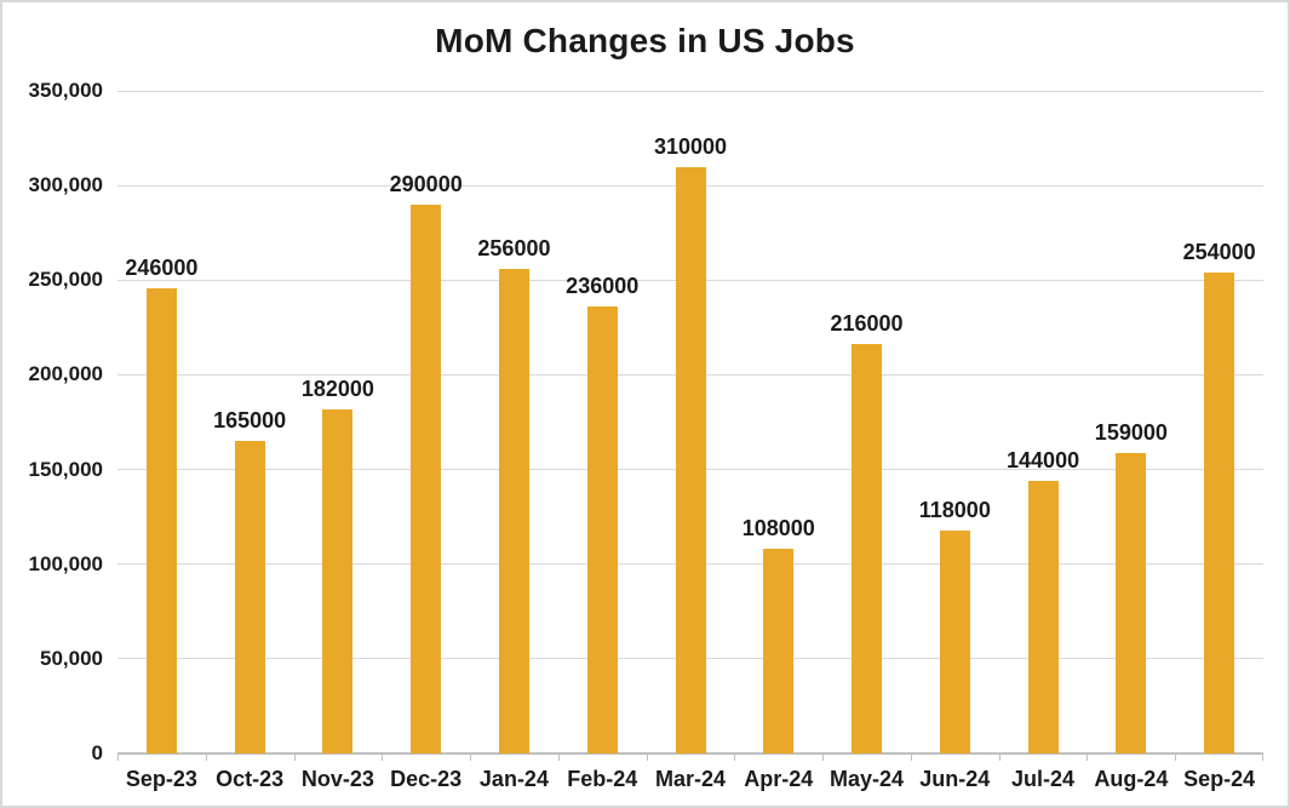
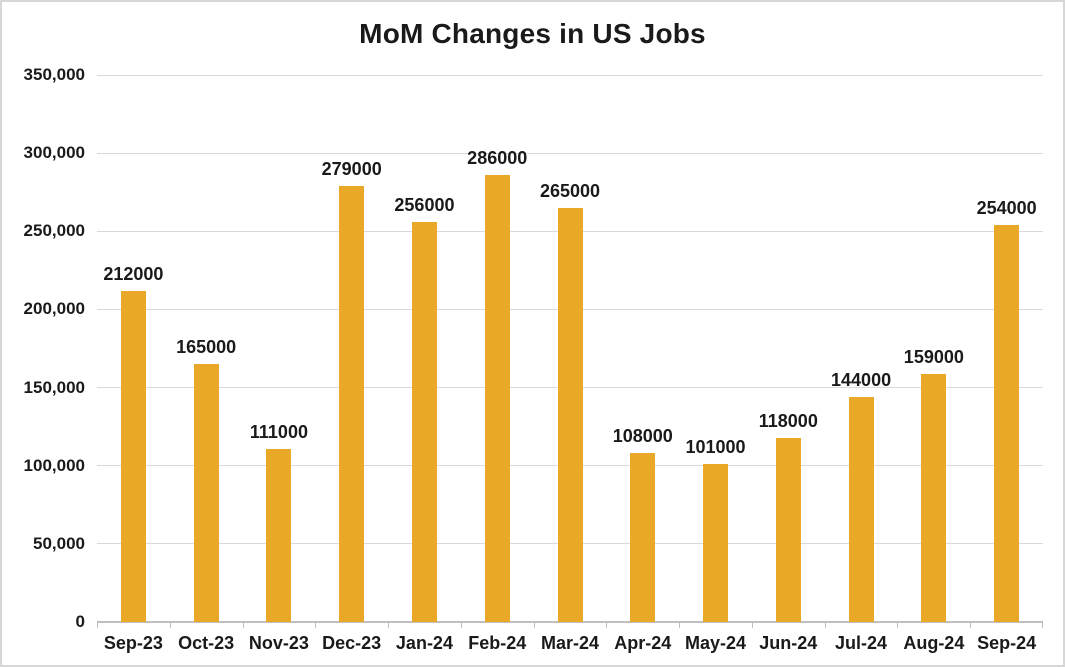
Sep-23: 246000 -> 212000
Nov-23: 182000 -> 111000
Dec-23: 290000 -> 279000
Feb-24: 236000 -> 286000
Mar-24: 310000 -> 265000
May-24: 216000 -> 101000
